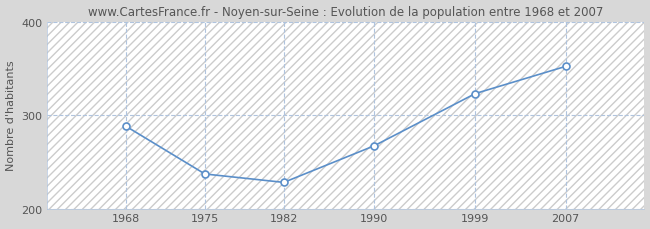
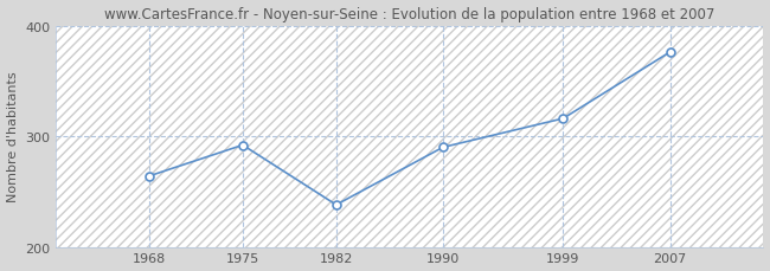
1968: 288 -> 264
1975: 237 -> 292
1982: 228 -> 238
1990: 267 -> 290
1999: 323 -> 316
2007: 352 -> 376
